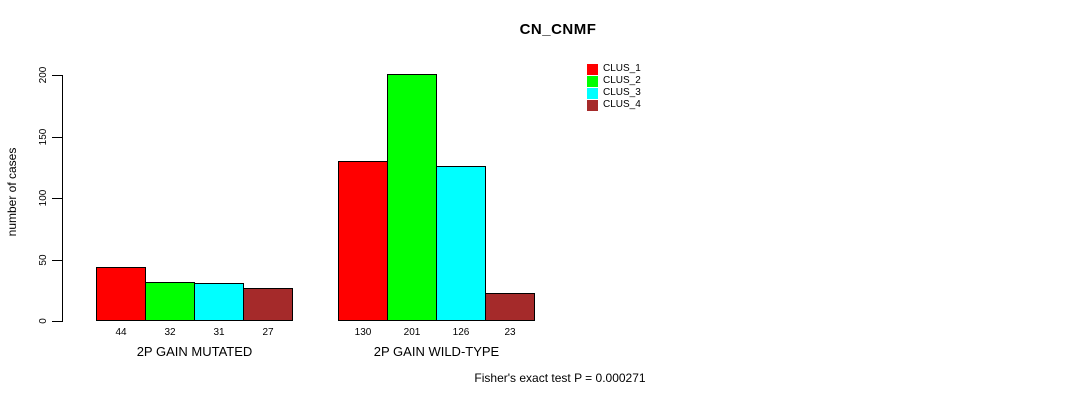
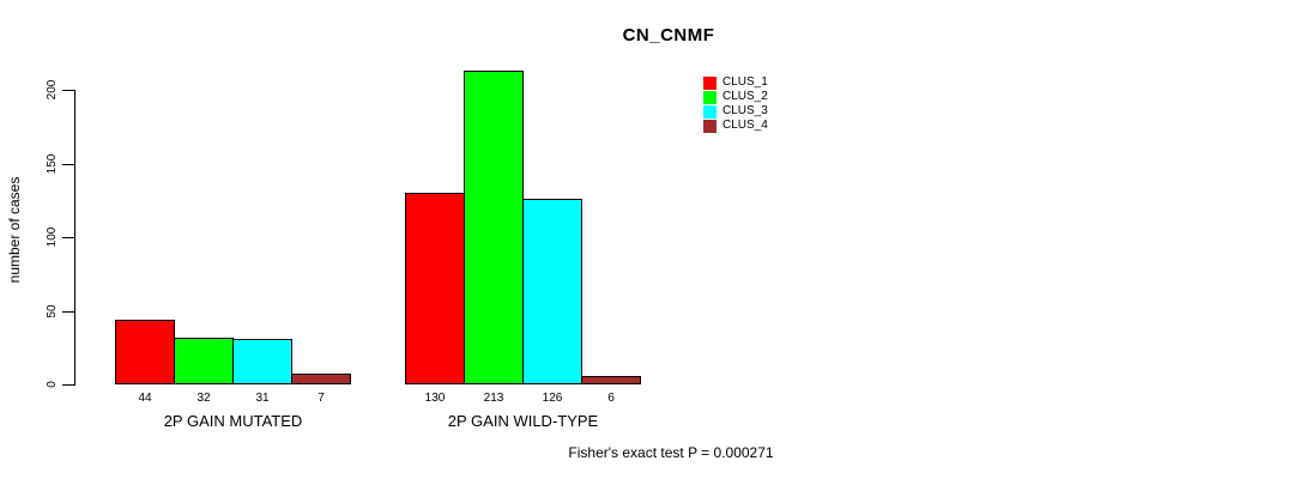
CLUS_4/2P GAIN MUTATED: 27 -> 7
CLUS_2/2P GAIN WILD-TYPE: 201 -> 213
CLUS_4/2P GAIN WILD-TYPE: 23 -> 6
